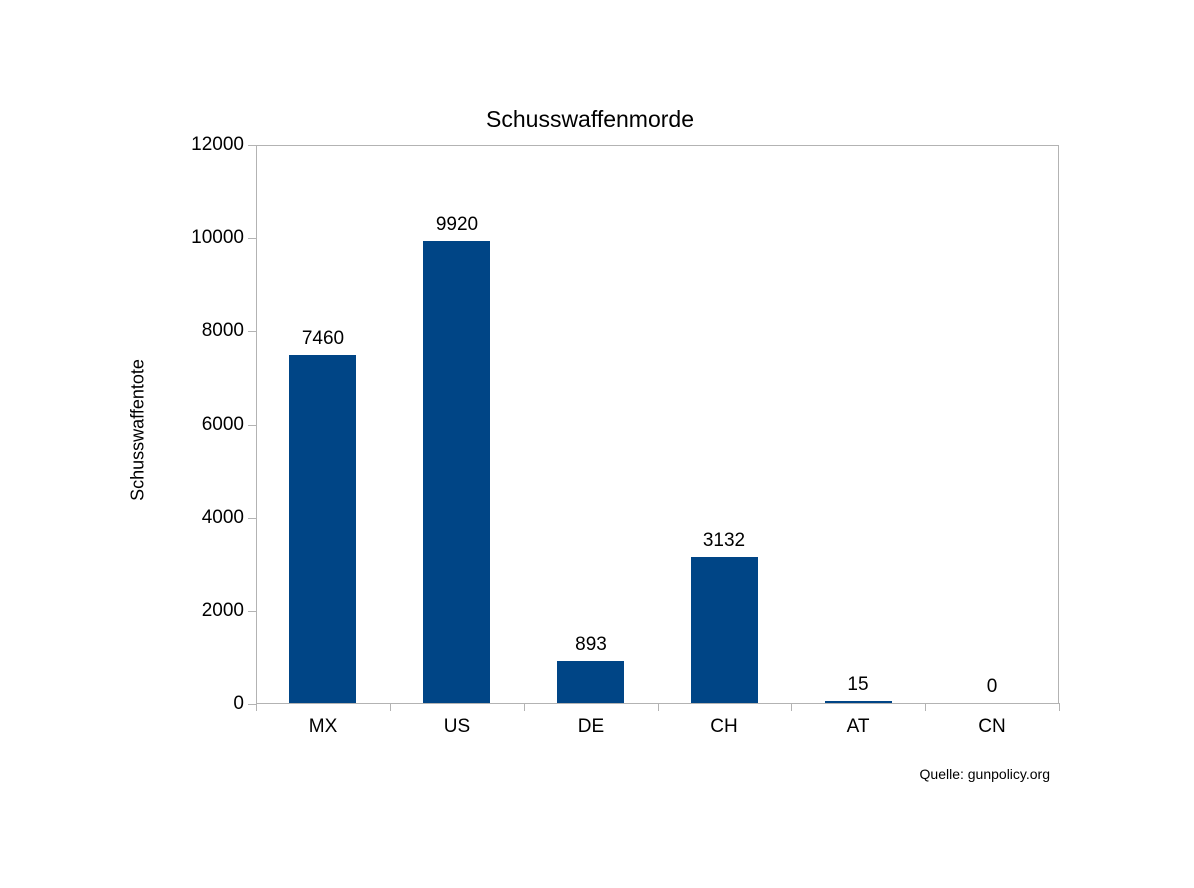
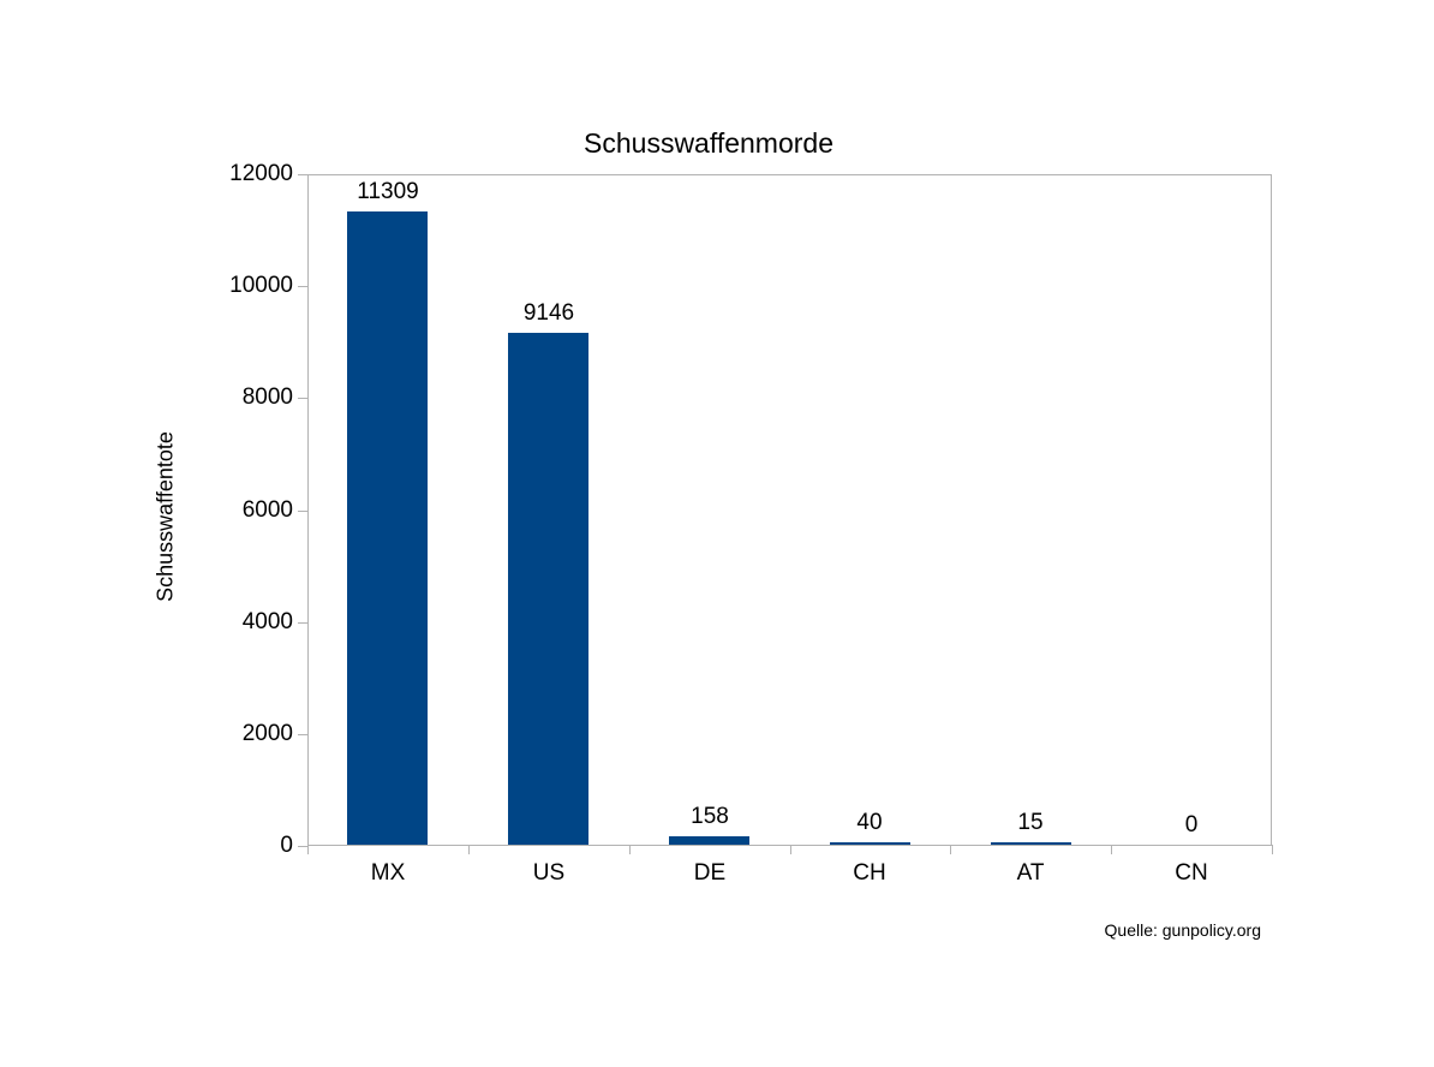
MX: 7460 -> 11309
US: 9920 -> 9146
DE: 893 -> 158
CH: 3132 -> 40
